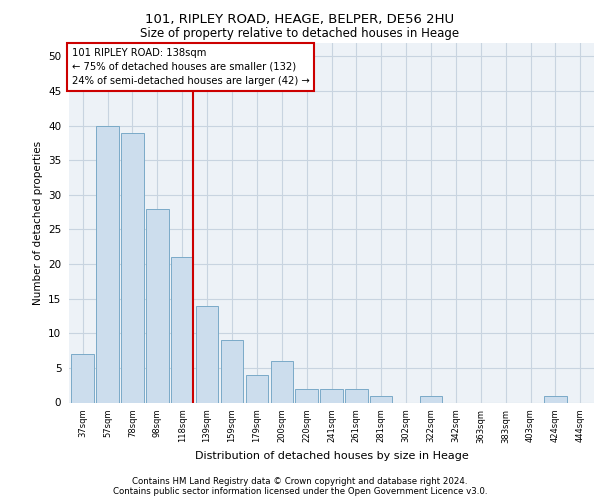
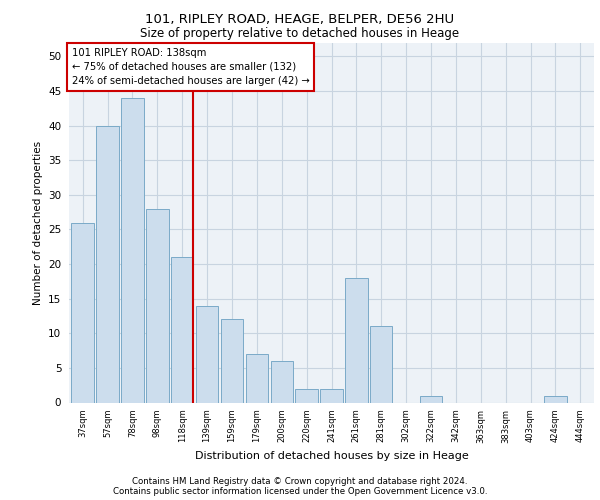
37sqm: 7 -> 26
78sqm: 39 -> 44
159sqm: 9 -> 12
179sqm: 4 -> 7
261sqm: 2 -> 18
281sqm: 1 -> 11
